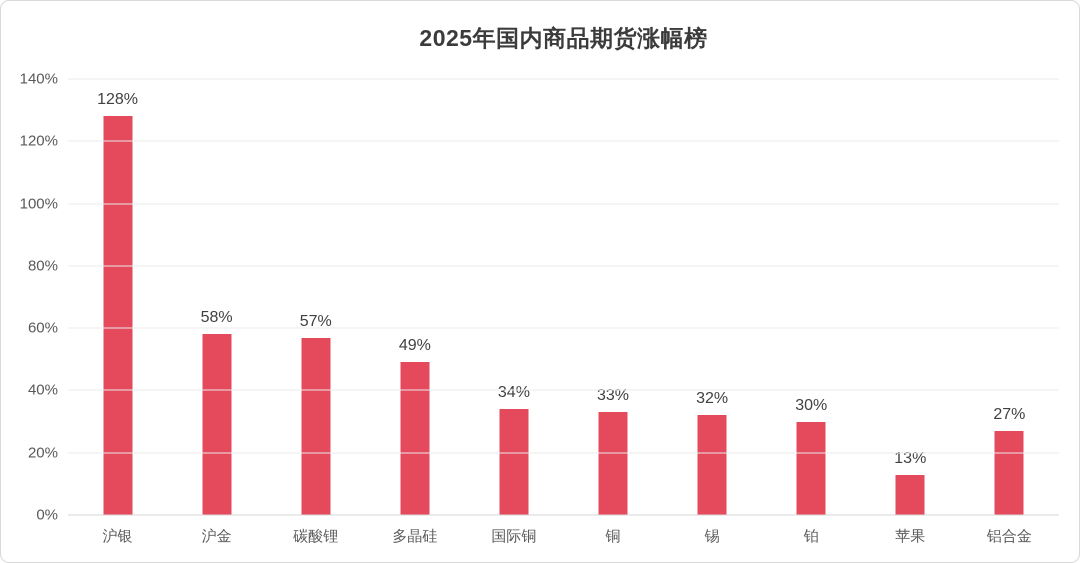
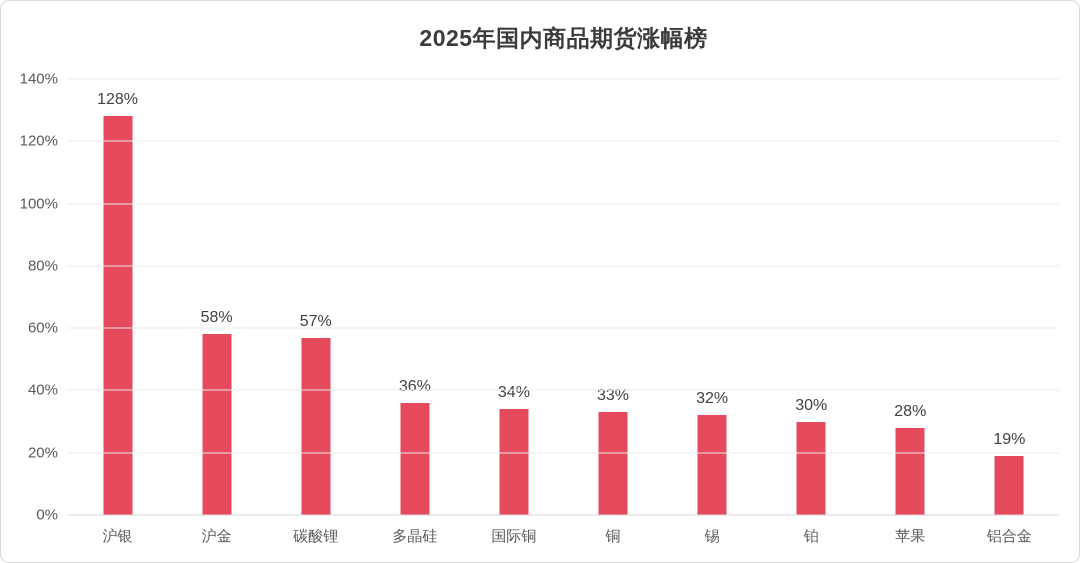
多晶硅: 49% -> 36%
苹果: 13% -> 28%
铝合金: 27% -> 19%
